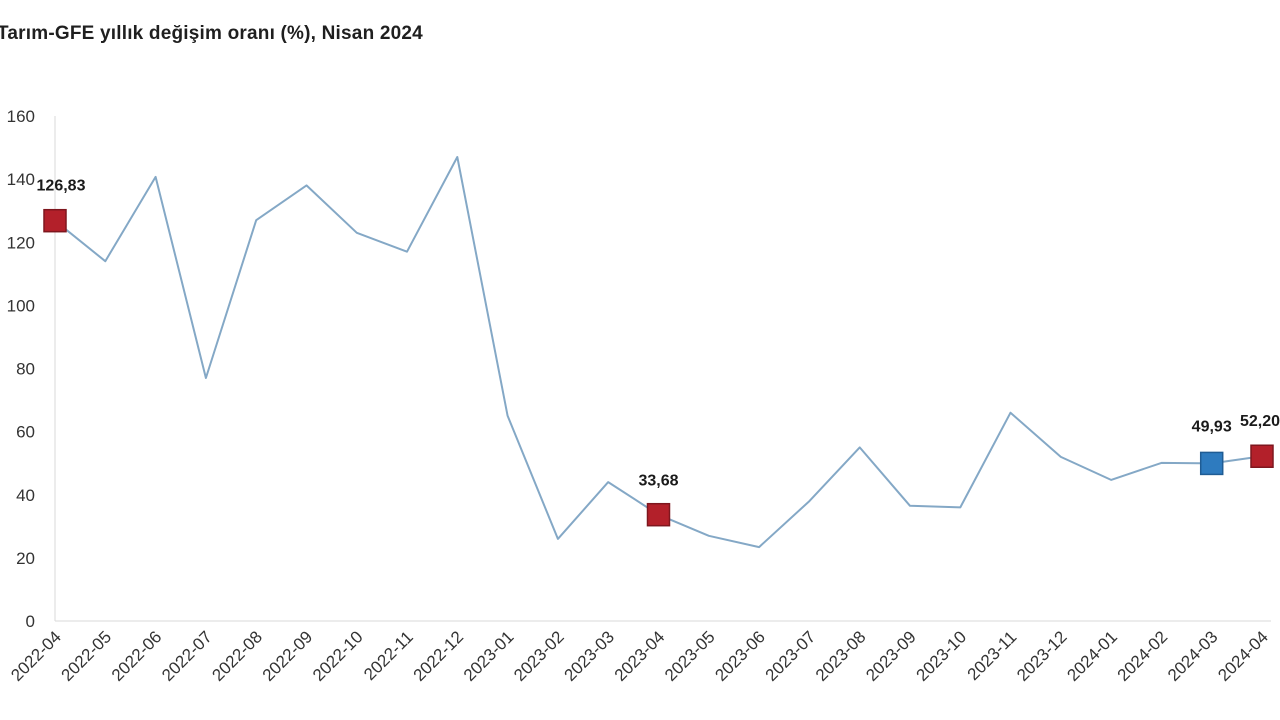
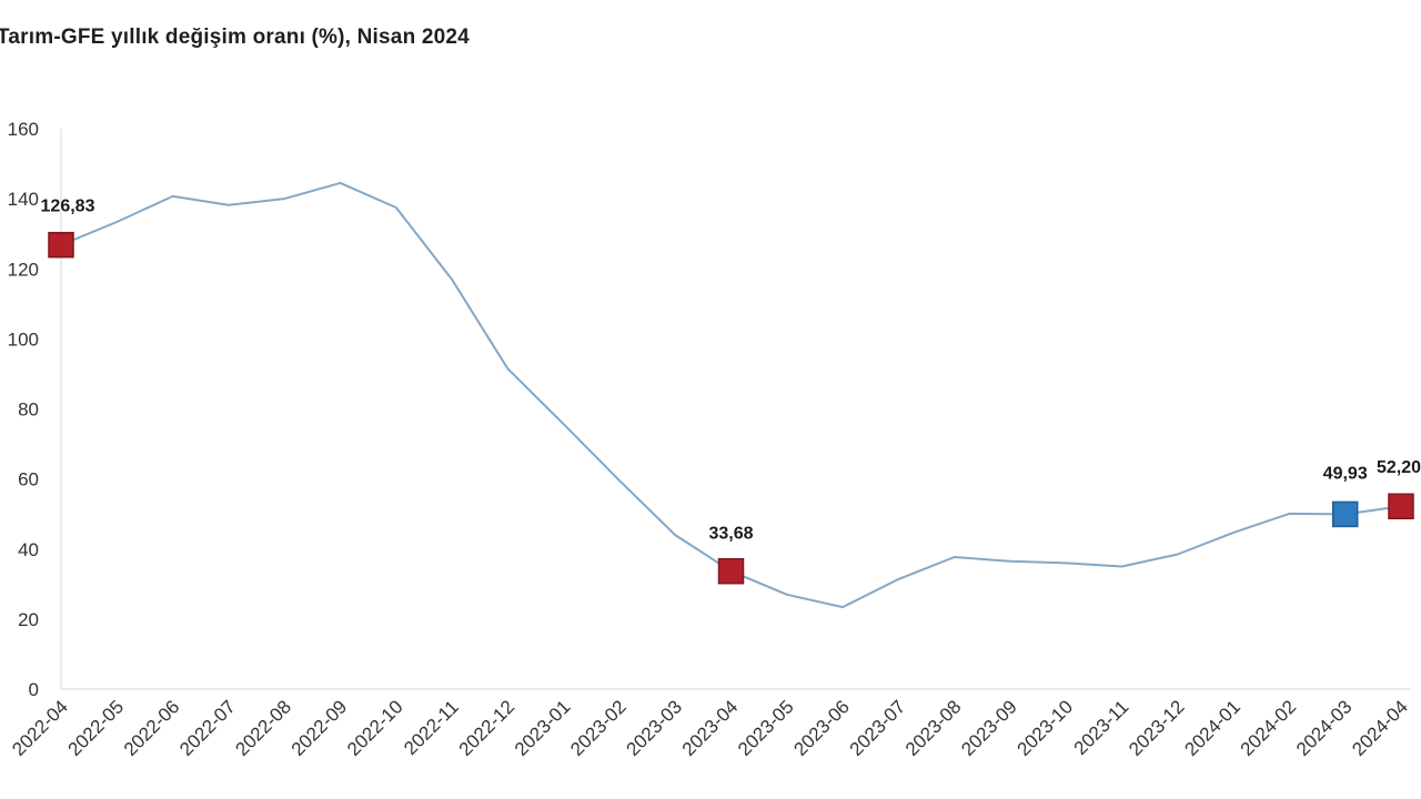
2022-05: 114 -> 133
2022-07: 77 -> 138
2022-08: 127 -> 140
2022-09: 138 -> 144
2022-10: 123 -> 138
2022-12: 147 -> 92
2023-01: 65 -> 76
2023-02: 26 -> 60
2023-07: 38 -> 31
2023-08: 55 -> 38
2023-11: 66 -> 35
2023-12: 52 -> 38
